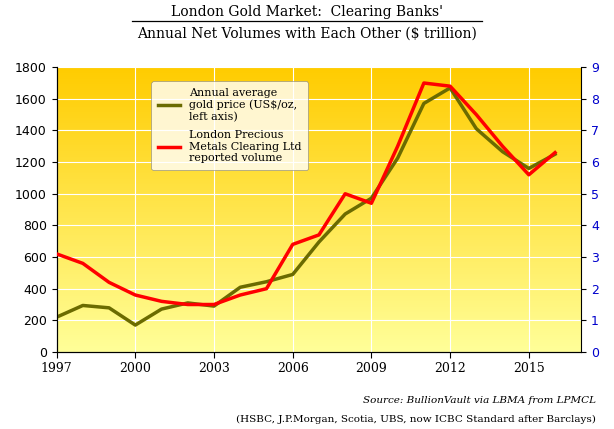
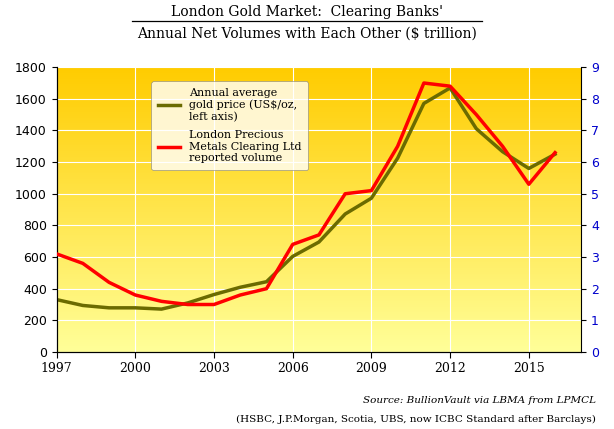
Annual average gold price (US$/oz, left axis)/1997: 220 -> 330
Annual average gold price (US$/oz, left axis)/2000: 170 -> 280
Annual average gold price (US$/oz, left axis)/2003: 290 -> 360
Annual average gold price (US$/oz, left axis)/2006: 490 -> 600
London Precious Metals Clearing Ltd reported volume/2009: 4.7 -> 5.1
London Precious Metals Clearing Ltd reported volume/2015: 5.6 -> 5.3
